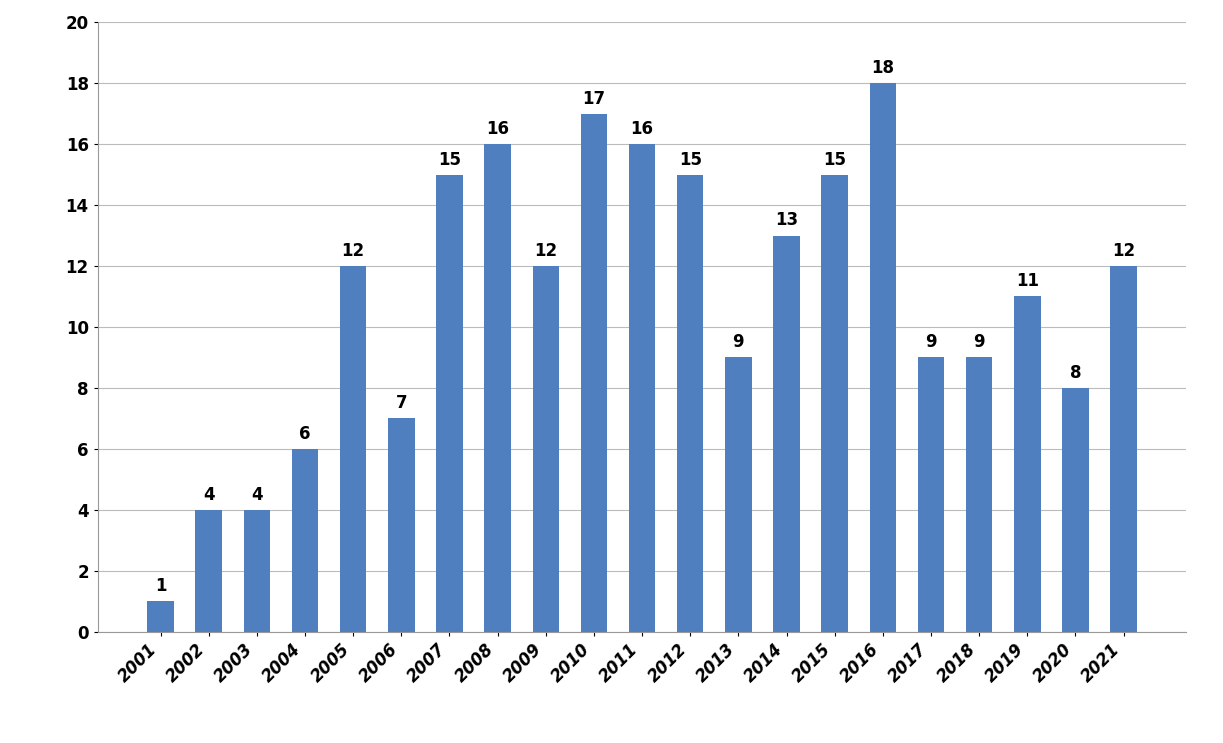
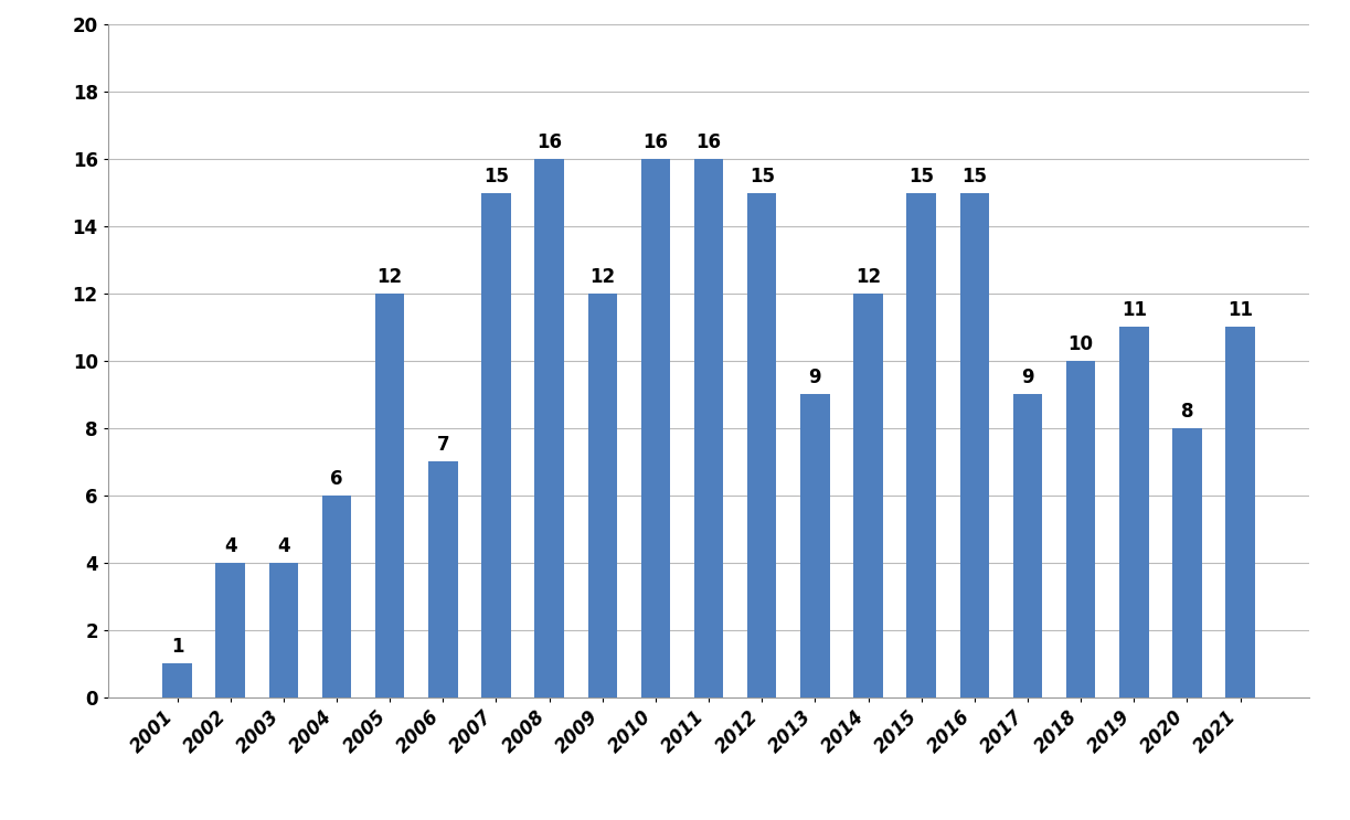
2010: 17 -> 16
2014: 13 -> 12
2016: 18 -> 15
2018: 9 -> 10
2021: 12 -> 11
